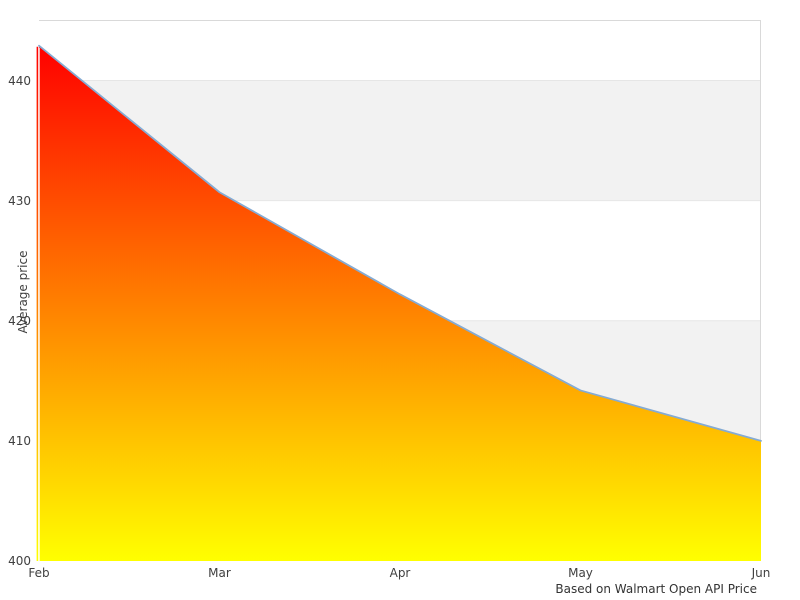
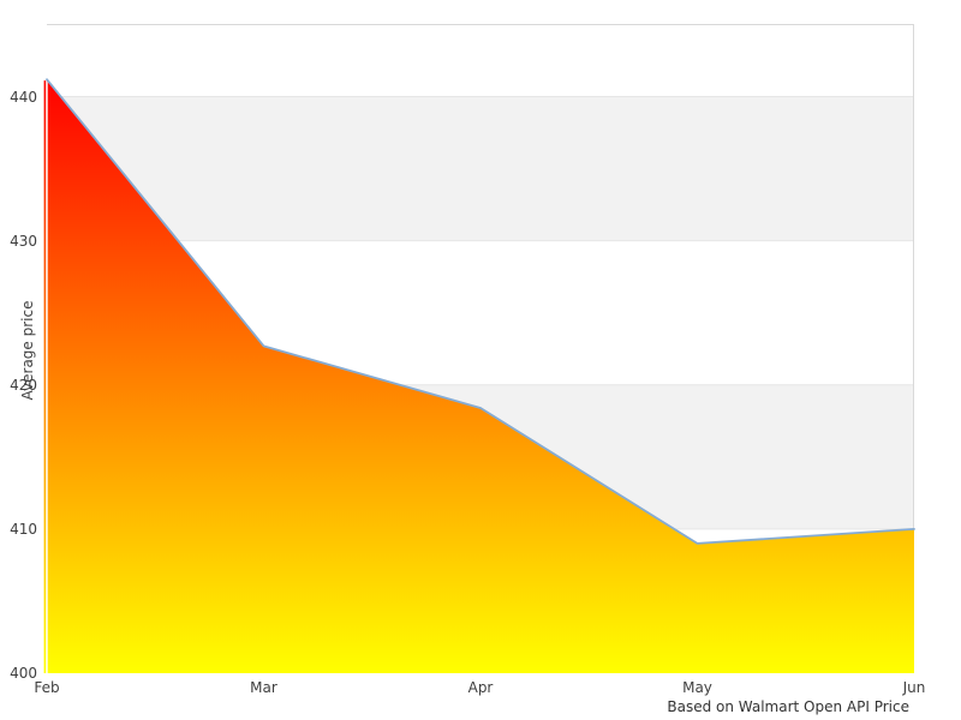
Feb: 442.9 -> 441.2
Mar: 430.7 -> 422.7
Apr: 422.2 -> 418.4
May: 414.2 -> 409.0
